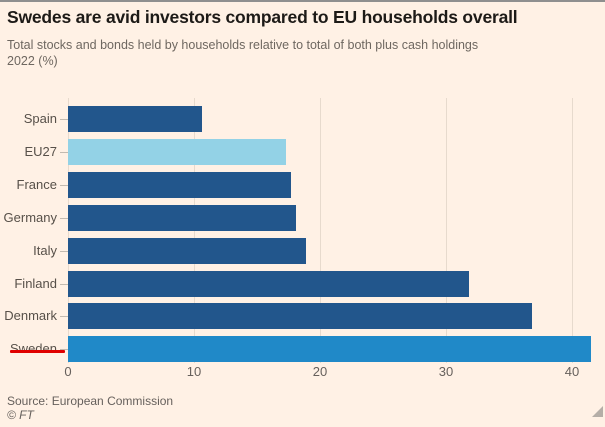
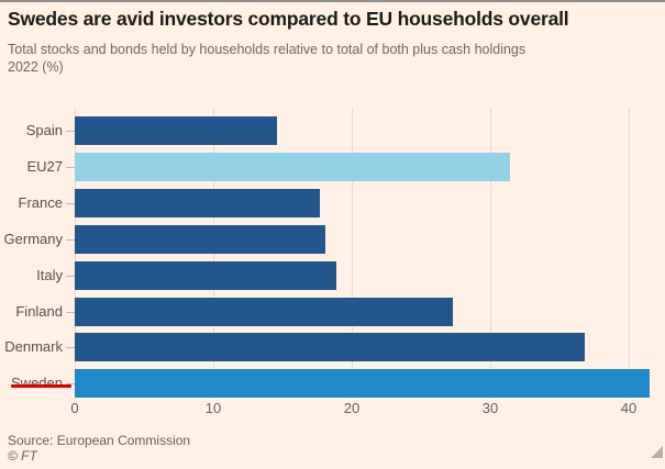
Spain: 10.6 -> 14.6
EU27: 17.3 -> 31.4
Finland: 31.8 -> 27.3
